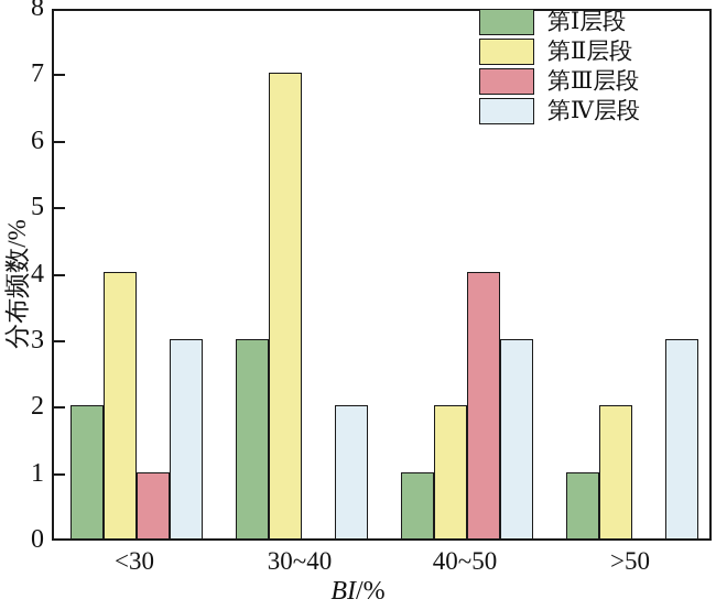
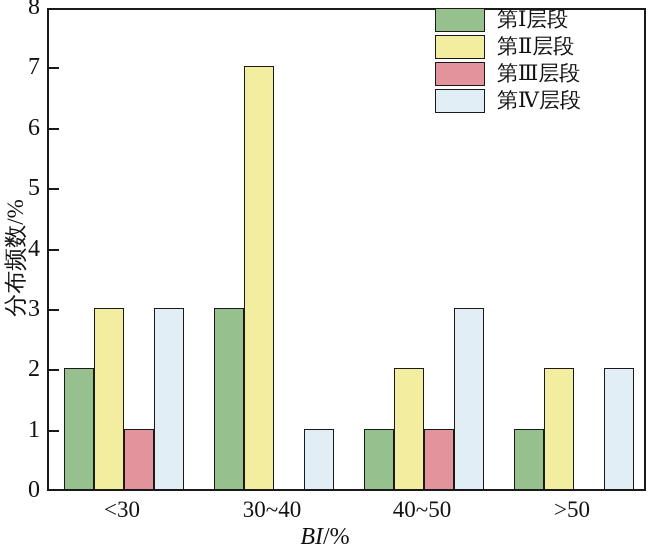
第Ⅱ层段/<30: 4 -> 3
第Ⅳ层段/30~40: 2 -> 1
第Ⅲ层段/40~50: 4 -> 1
第Ⅳ层段/>50: 3 -> 2
